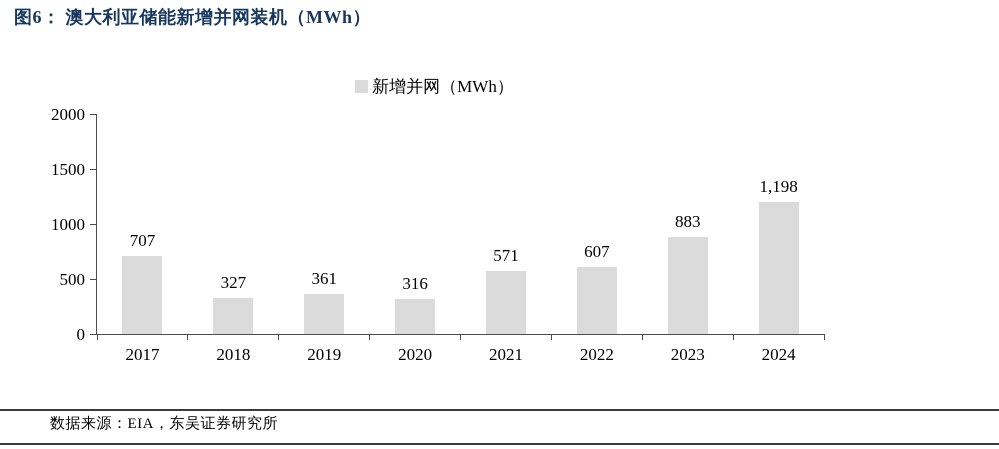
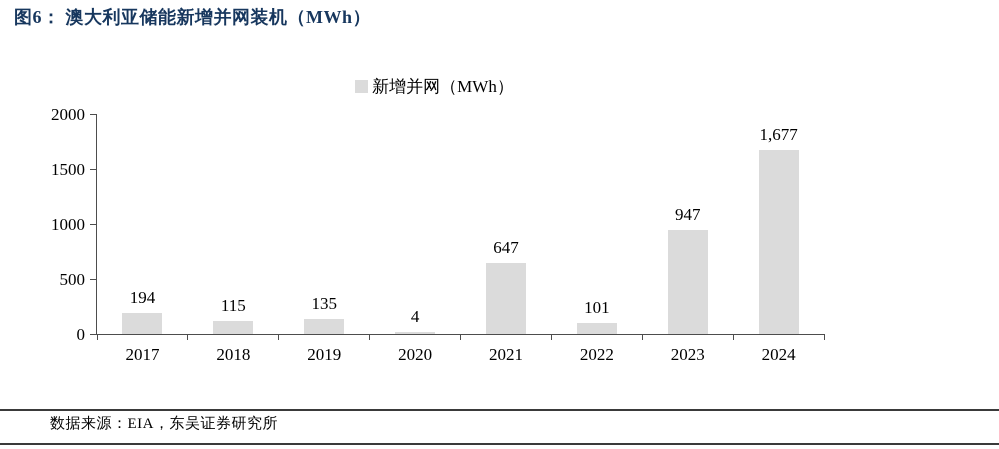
2017: 707 -> 194
2018: 327 -> 115
2019: 361 -> 135
2020: 316 -> 4
2021: 571 -> 647
2022: 607 -> 101
2023: 883 -> 947
2024: 1,198 -> 1,677
